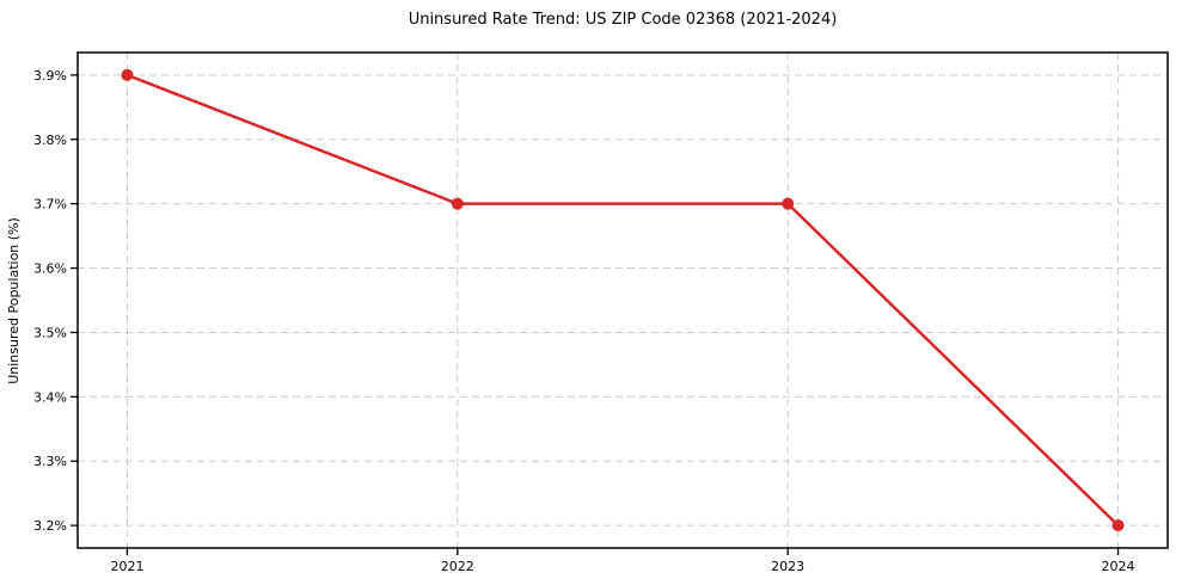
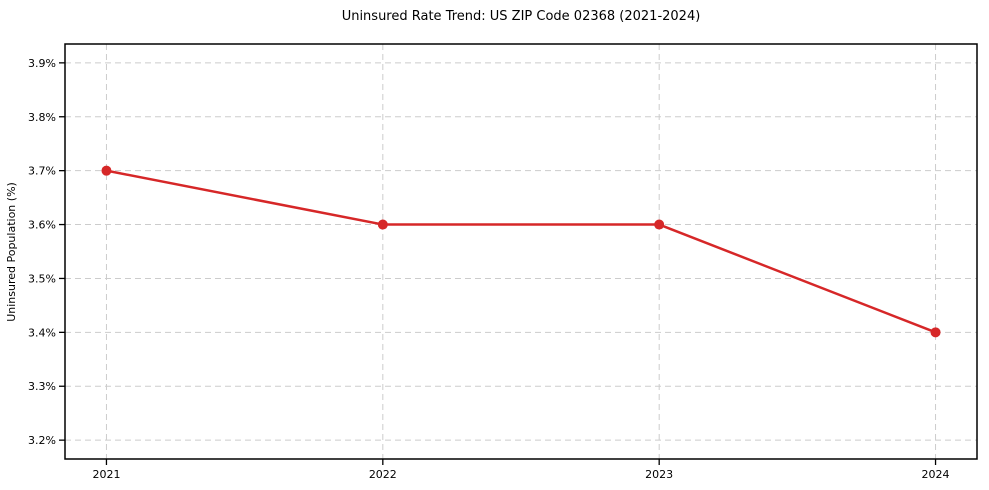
2021: 3.9% -> 3.7%
2022: 3.7% -> 3.6%
2023: 3.7% -> 3.6%
2024: 3.2% -> 3.4%
